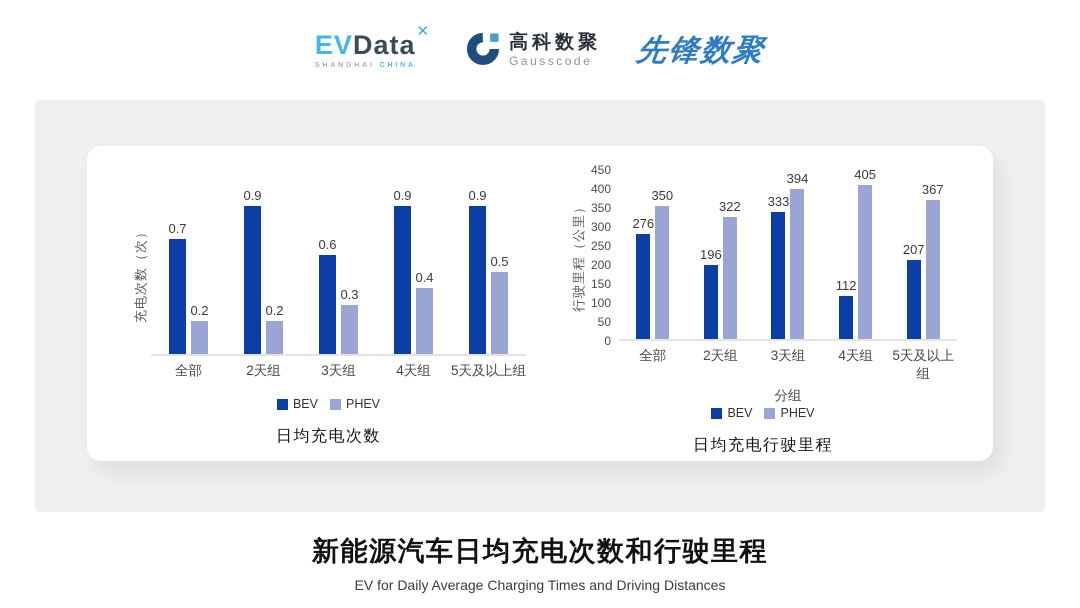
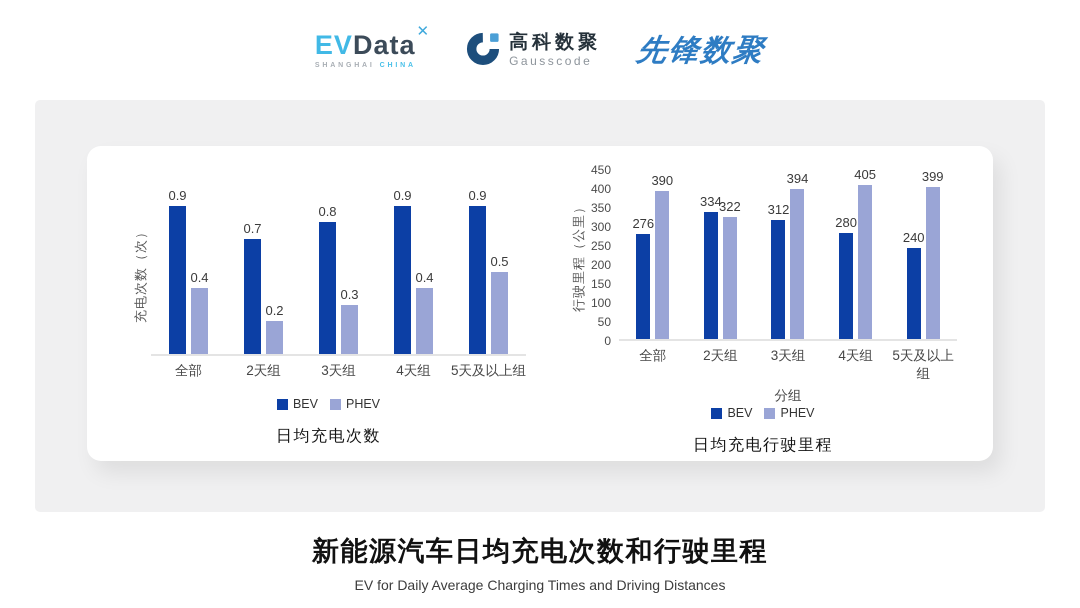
日均充电次数/BEV/全部: 0.7 -> 0.9
日均充电次数/PHEV/全部: 0.2 -> 0.4
日均充电次数/BEV/2天组: 0.9 -> 0.7
日均充电次数/BEV/3天组: 0.6 -> 0.8
日均充电行驶里程/PHEV/全部: 350 -> 390
日均充电行驶里程/BEV/2天组: 196 -> 334
日均充电行驶里程/BEV/3天组: 333 -> 312
日均充电行驶里程/BEV/4天组: 112 -> 280
日均充电行驶里程/BEV/5天及以上组: 207 -> 240
日均充电行驶里程/PHEV/5天及以上组: 367 -> 399
